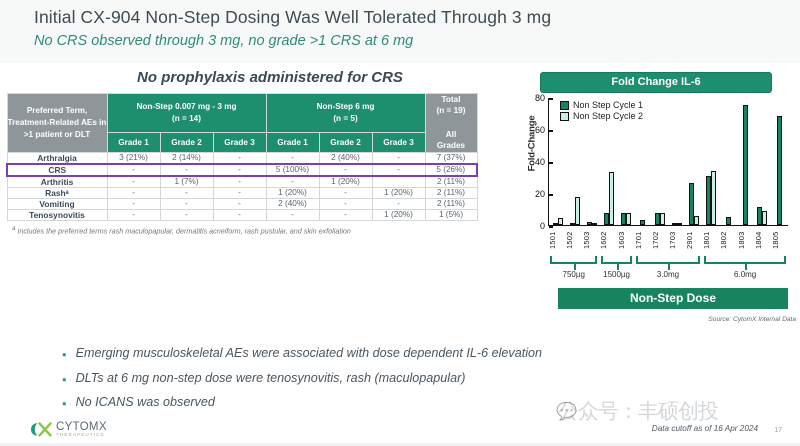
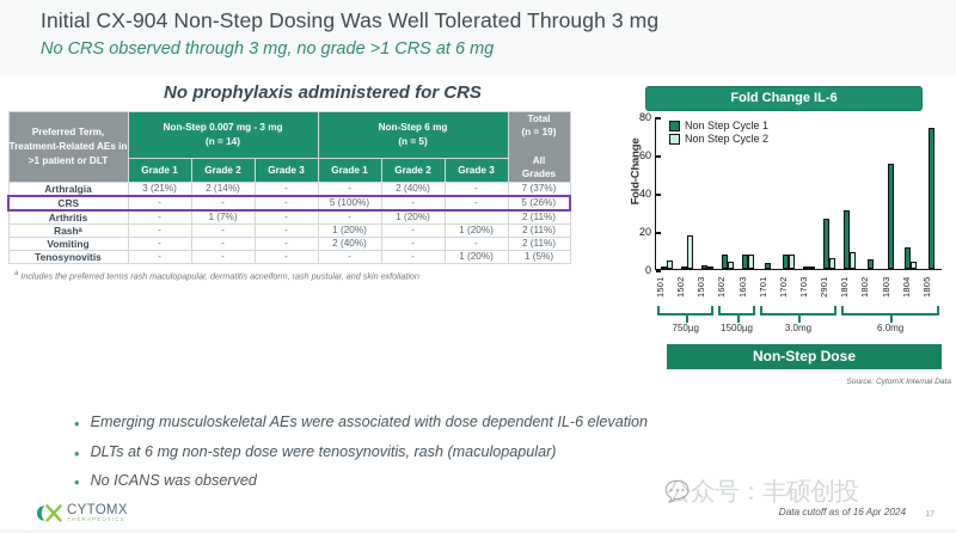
Non Step Cycle 2/1602: 33 -> 4
Non Step Cycle 2/1801: 34 -> 9
Non Step Cycle 1/1803: 75 -> 55
Non Step Cycle 2/1804: 9 -> 4
Non Step Cycle 1/1805: 68 -> 74
